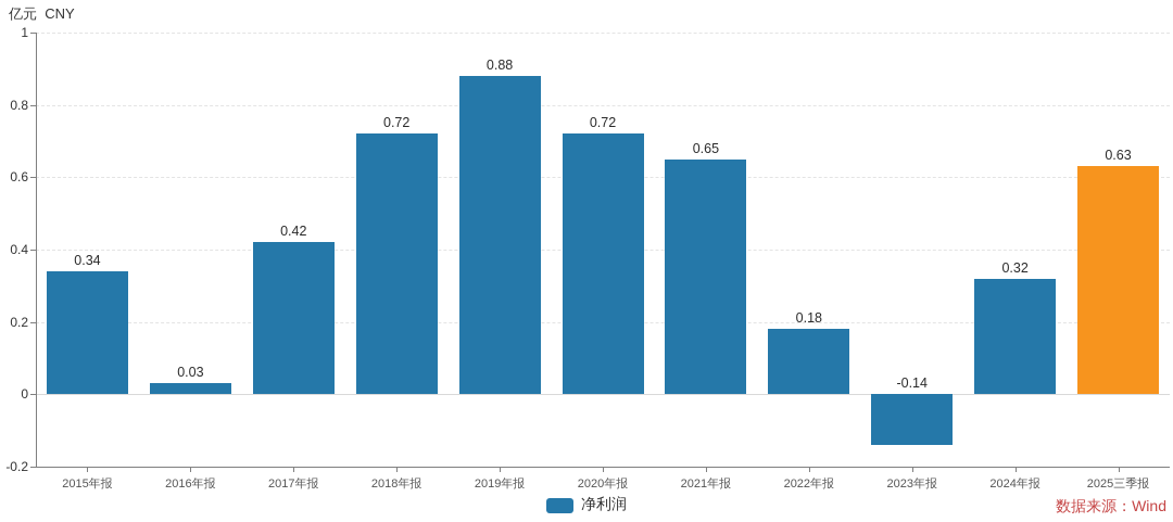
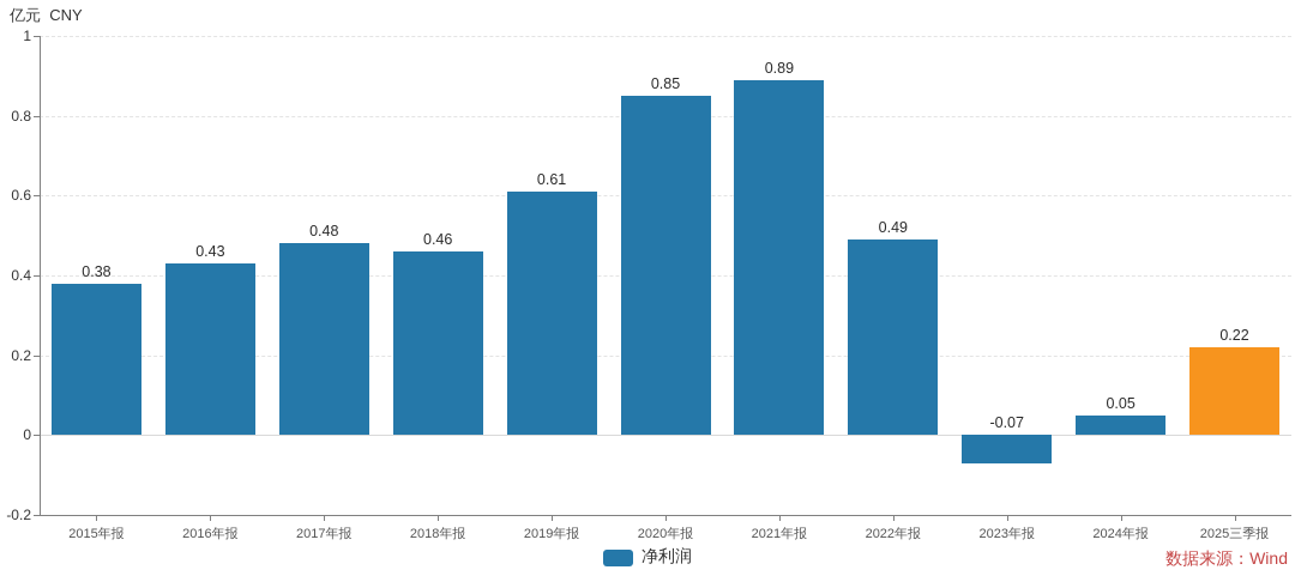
2015年报: 0.34 -> 0.38
2016年报: 0.03 -> 0.43
2017年报: 0.42 -> 0.48
2018年报: 0.72 -> 0.46
2019年报: 0.88 -> 0.61
2020年报: 0.72 -> 0.85
2021年报: 0.65 -> 0.89
2022年报: 0.18 -> 0.49
2023年报: -0.14 -> -0.07
2024年报: 0.32 -> 0.05
2025三季报: 0.63 -> 0.22
